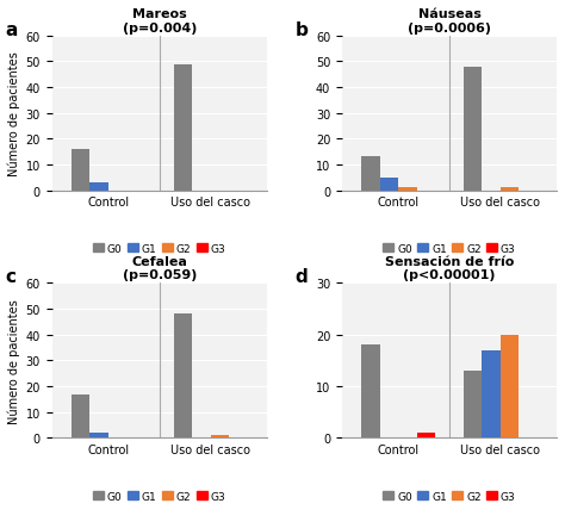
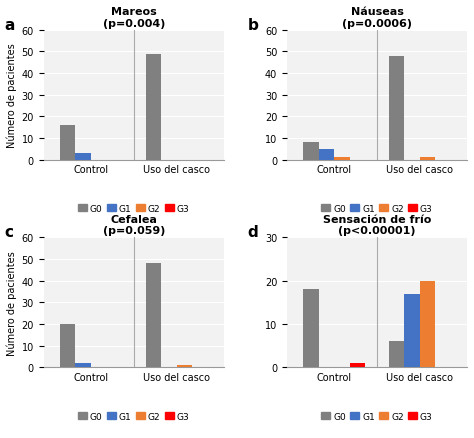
Náuseas (p=0.0006)/G0/Control: 13 -> 8
Cefalea (p=0.059)/G0/Control: 17 -> 20
Sensación de frío (p<0.00001)/G0/Uso del casco: 13 -> 6
